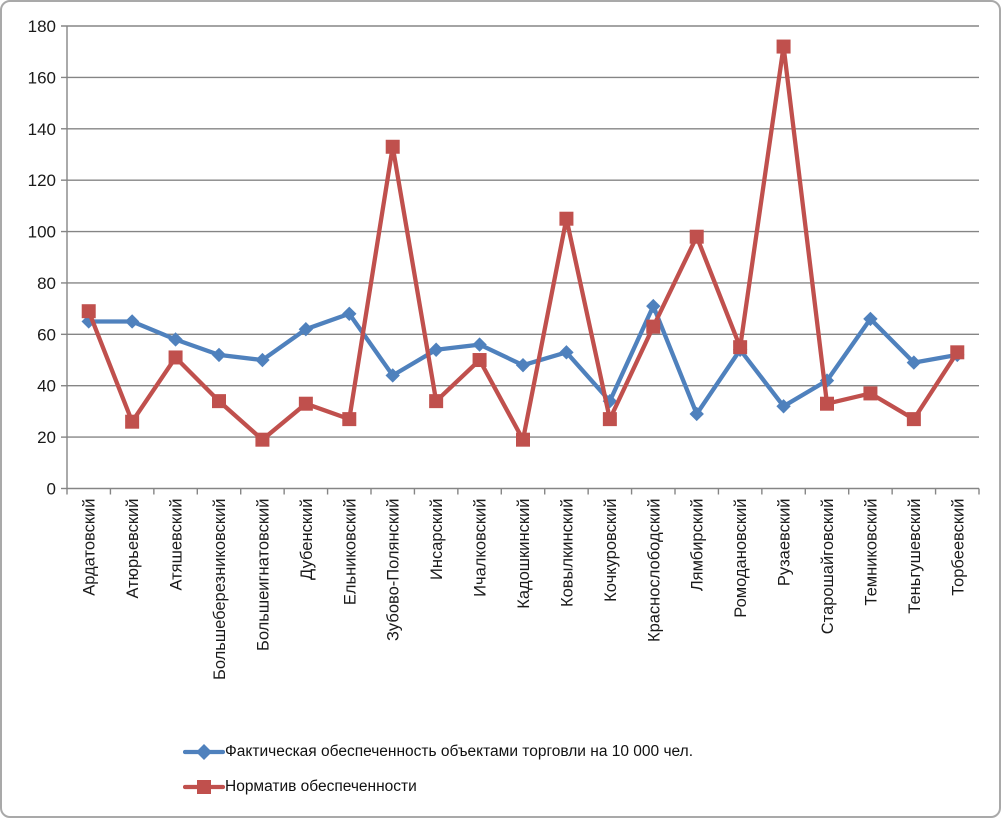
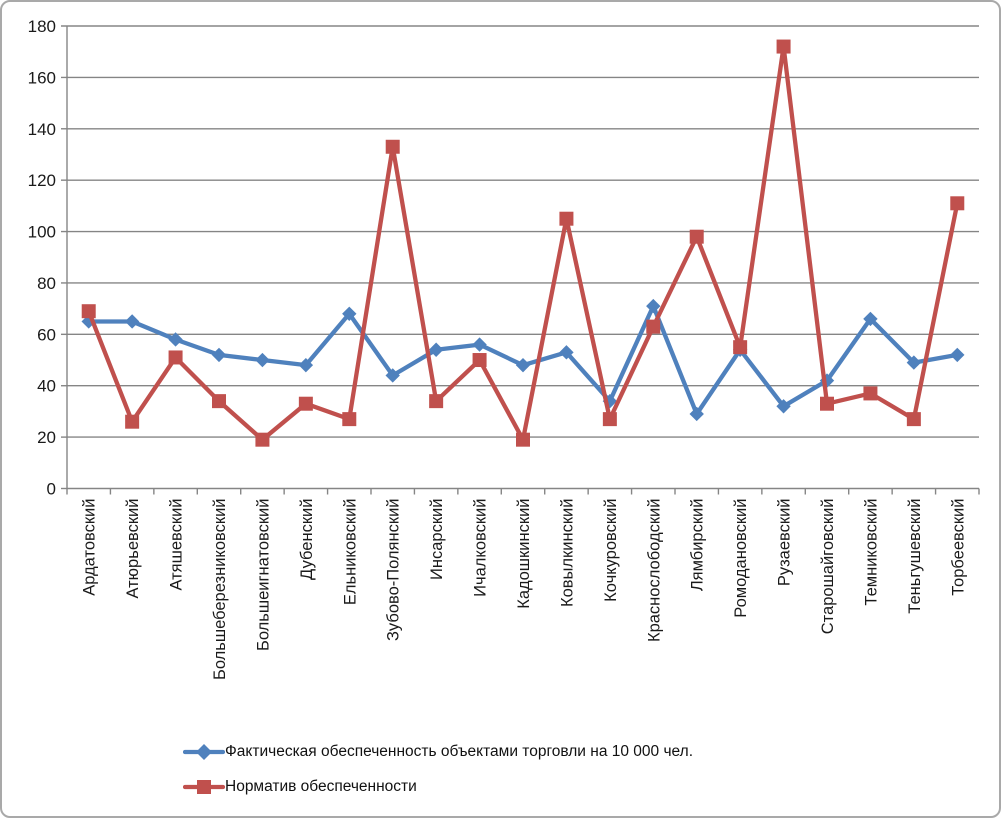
Фактическая обеспеченность объектами торговли на 10 000 чел./Дубенский: 62 -> 48
Норматив обеспеченности/Торбеевский: 53 -> 111
